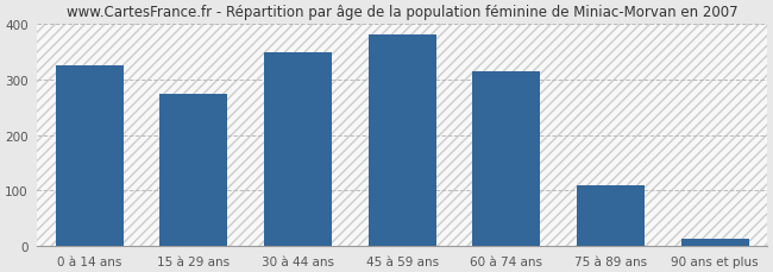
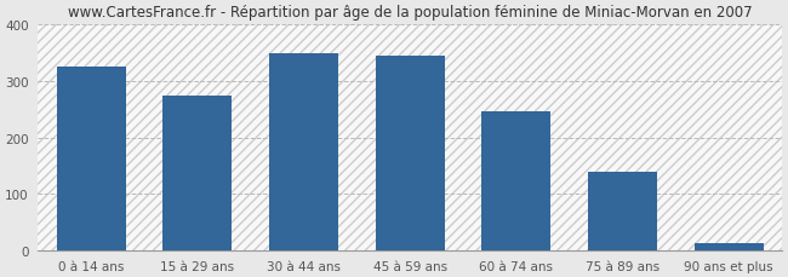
45 à 59 ans: 380 -> 345
60 à 74 ans: 315 -> 246
75 à 89 ans: 110 -> 140
